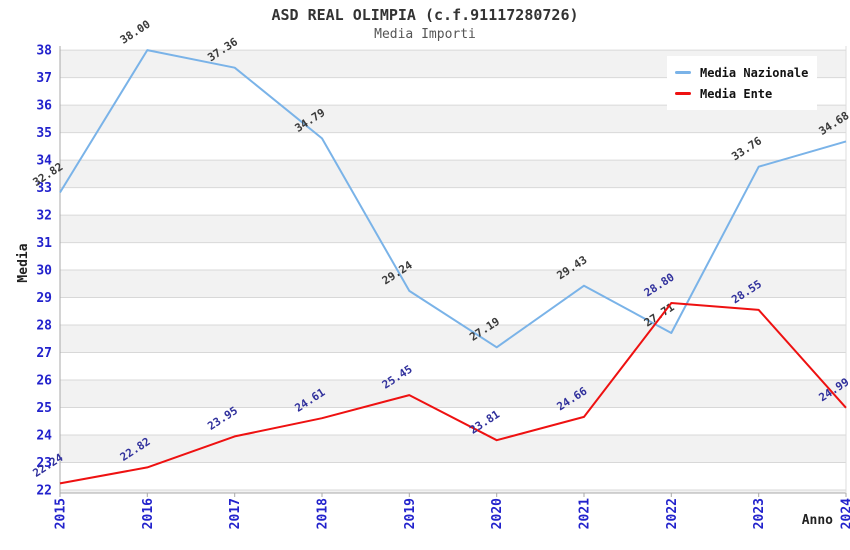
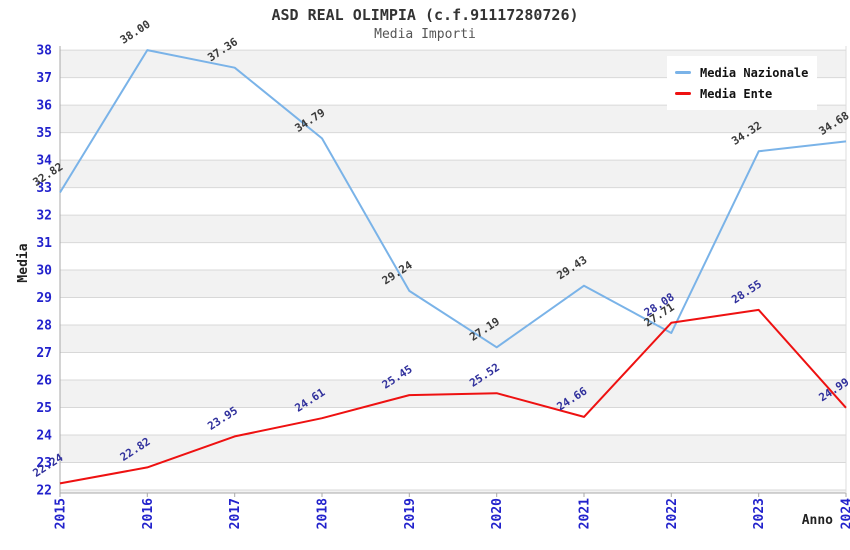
Media Ente/2020: 23.81 -> 25.52
Media Ente/2022: 28.80 -> 28.08
Media Nazionale/2023: 33.76 -> 34.32
